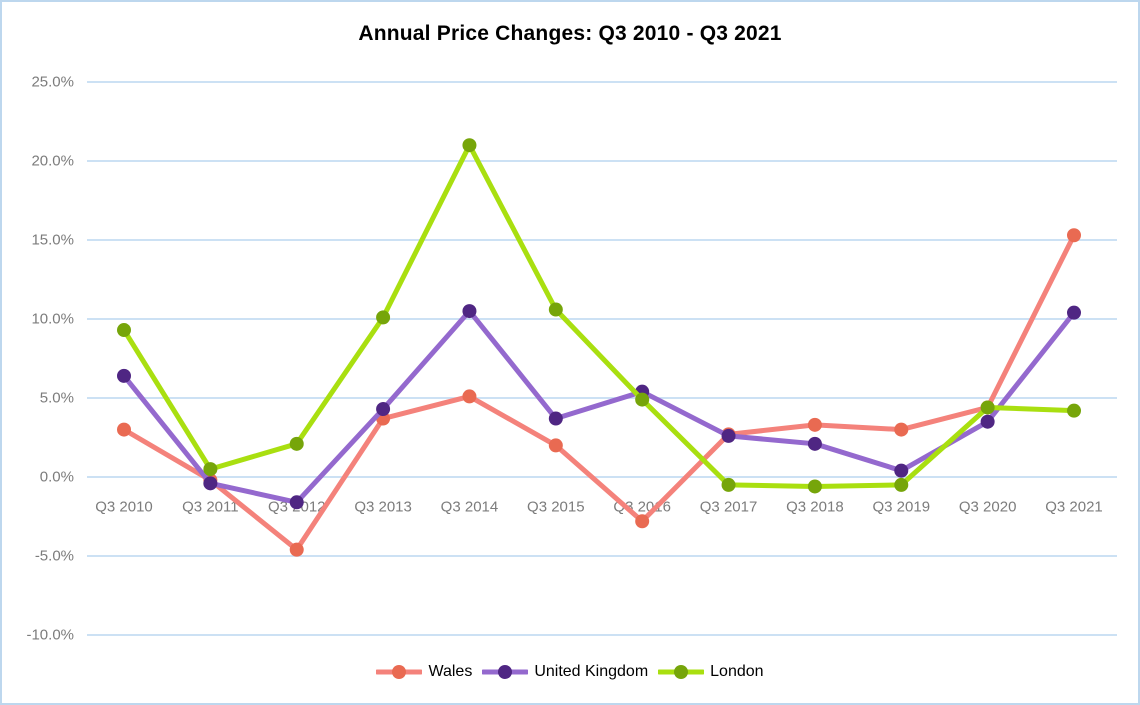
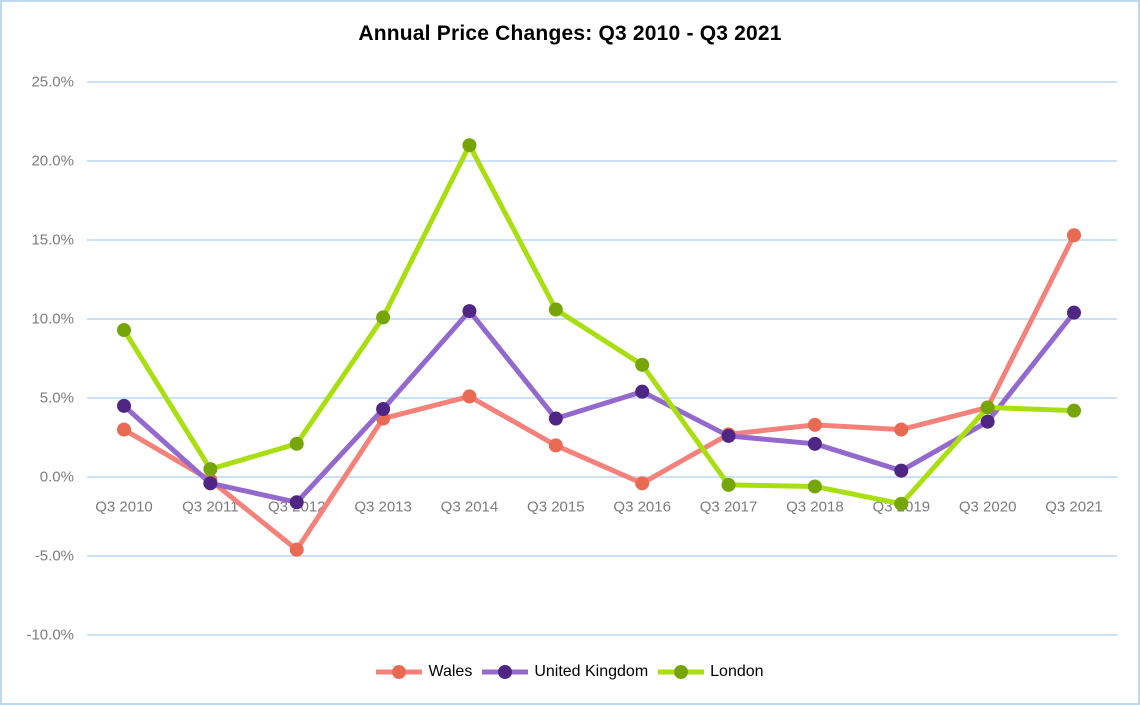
United Kingdom/Q3 2010: 6.4% -> 4.5%
Wales/Q3 2016: -2.8% -> -0.4%
London/Q3 2016: 4.9% -> 7.1%
London/Q3 2019: -0.5% -> -1.7%
